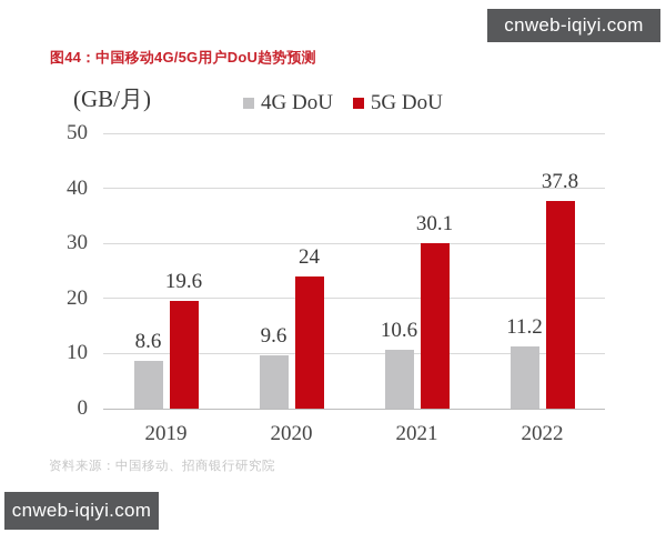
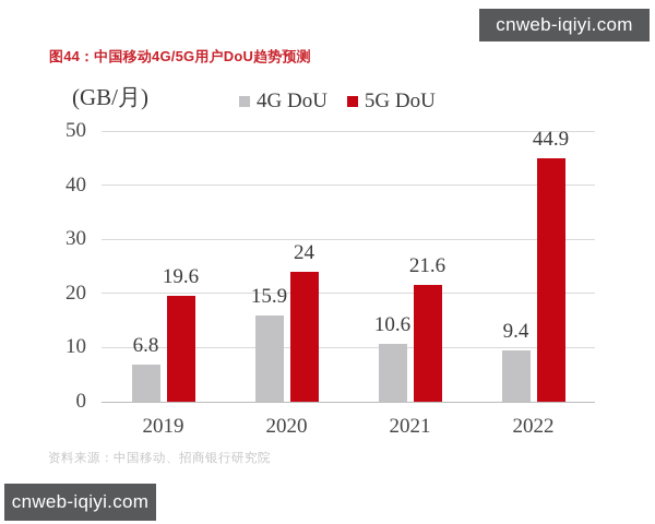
4G DoU/2019: 8.6 -> 6.8
4G DoU/2020: 9.6 -> 15.9
5G DoU/2021: 30.1 -> 21.6
4G DoU/2022: 11.2 -> 9.4
5G DoU/2022: 37.8 -> 44.9
